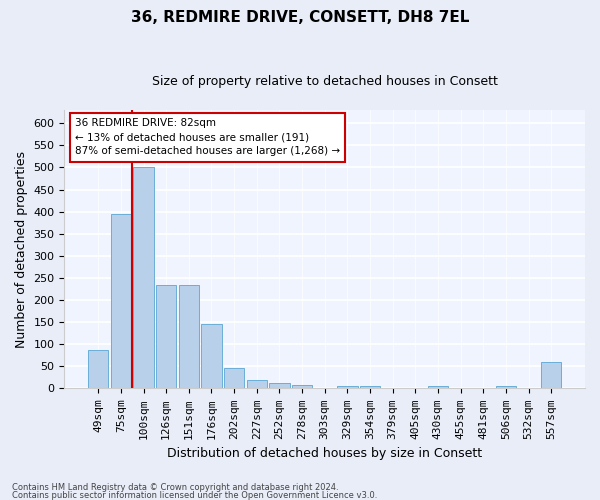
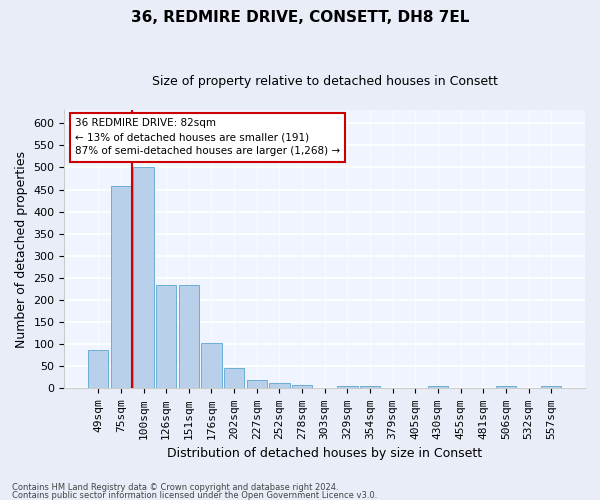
75sqm: 395 -> 458
176sqm: 145 -> 103
557sqm: 60 -> 5
